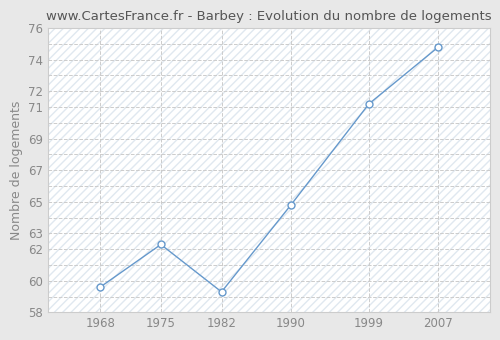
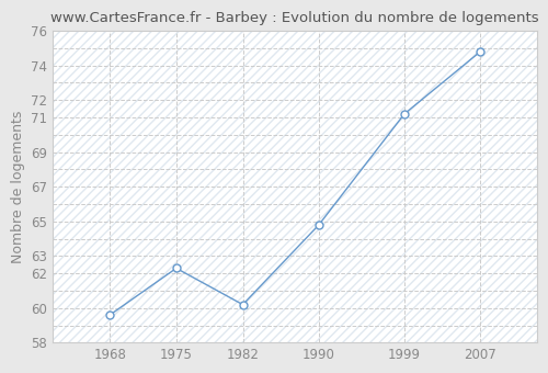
1982: 59.3 -> 60.2
